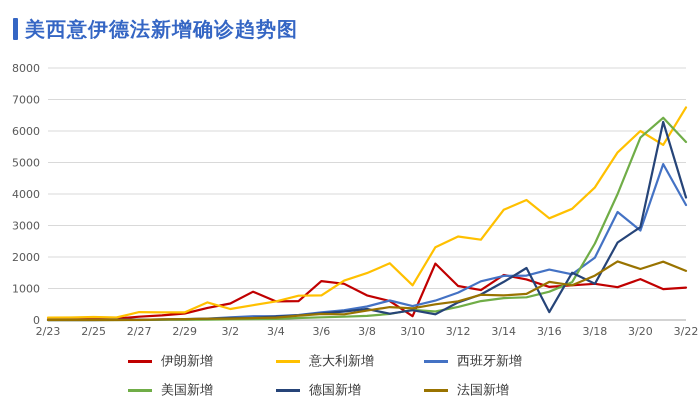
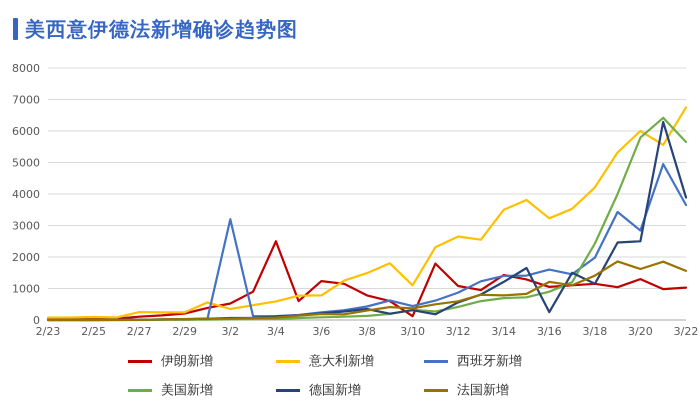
西班牙新增/3/2: 100 -> 3200
伊朗新增/3/4: 600 -> 2500
德国新增/3/20: 3000 -> 2500
